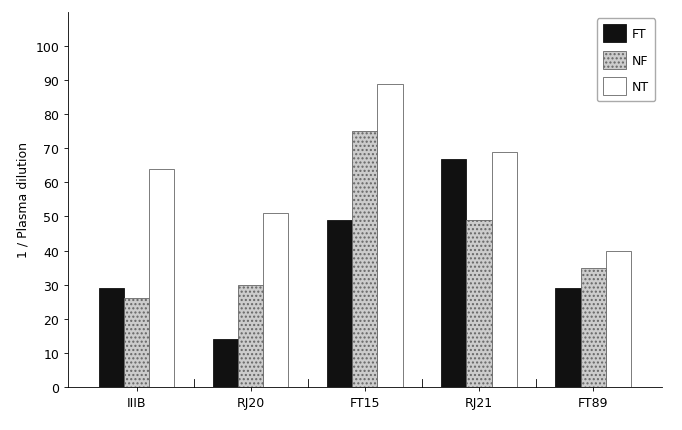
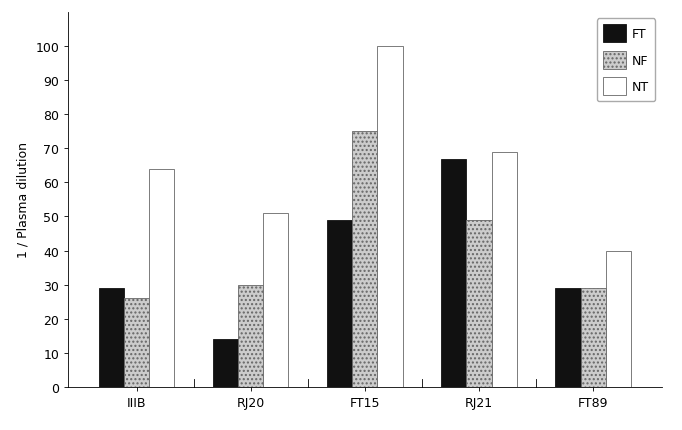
NT/FT15: 89 -> 100
NF/FT89: 35 -> 29
